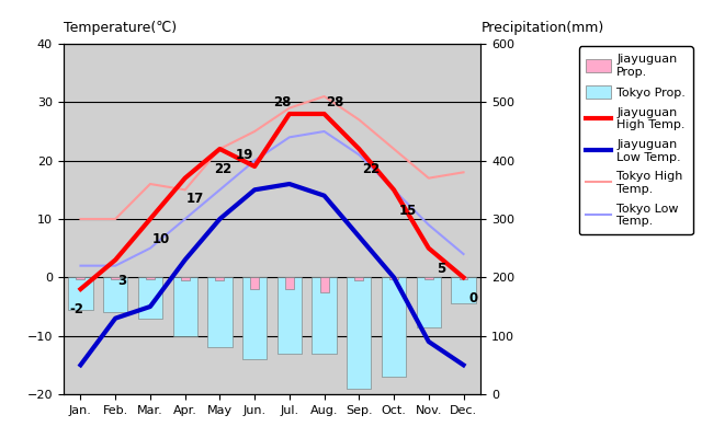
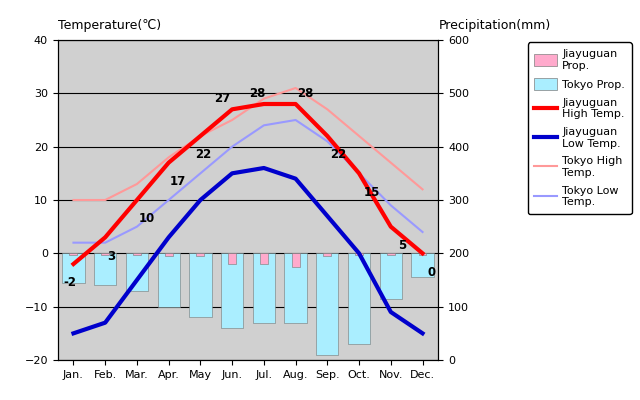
Jiayuguan Low Temp./Feb.: -7 -> -13
Tokyo High Temp./Mar.: 16 -> 13
Tokyo High Temp./Apr.: 15 -> 18
Jiayuguan High Temp./Jun.: 19 -> 27
Tokyo High Temp./Dec.: 18 -> 12
